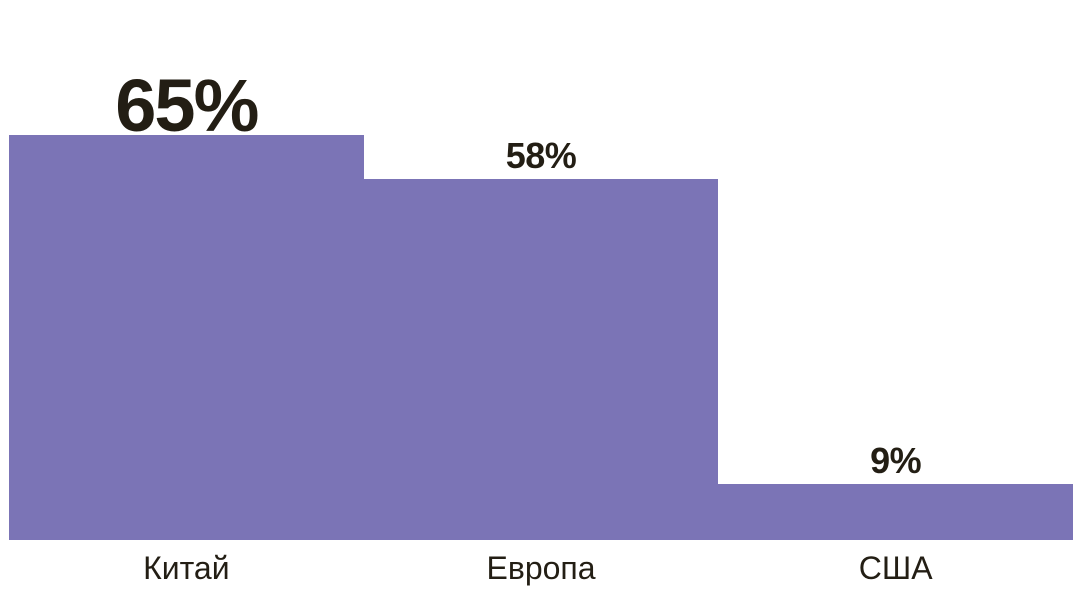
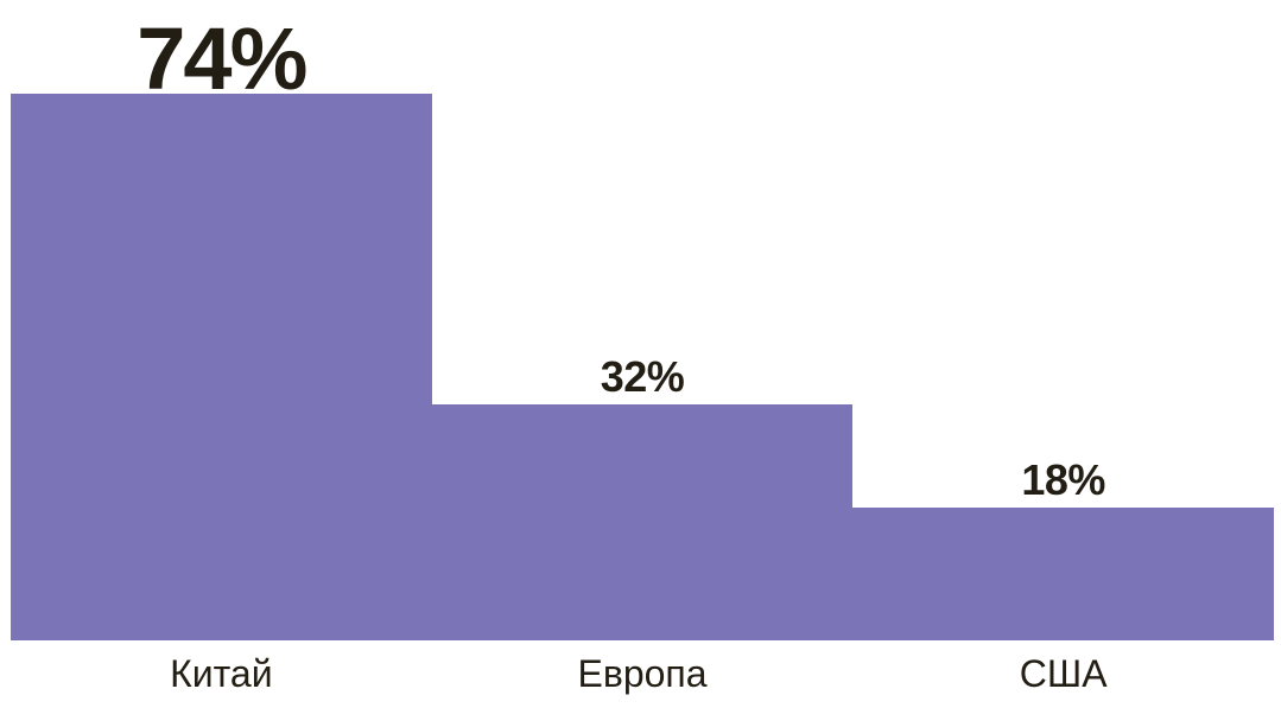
Китай: 65% -> 74%
Европа: 58% -> 32%
США: 9% -> 18%
